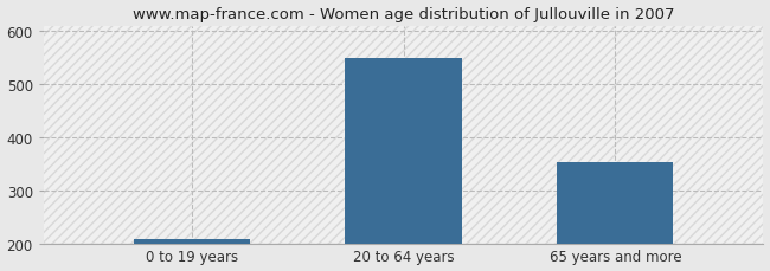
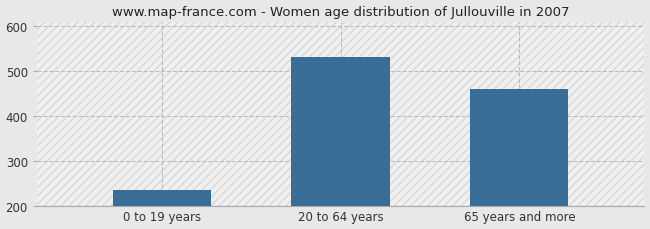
0 to 19 years: 207 -> 235
20 to 64 years: 549 -> 530
65 years and more: 352 -> 460
